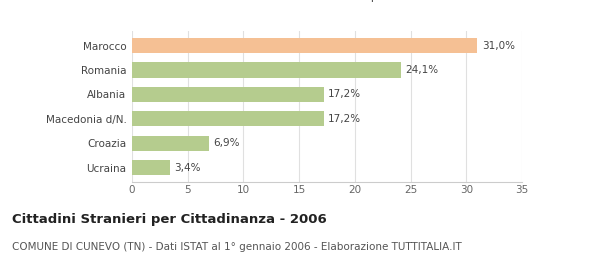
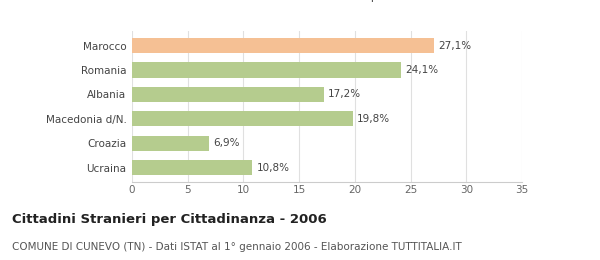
Marocco: 31,0% -> 27,1%
Macedonia d/N.: 17,2% -> 19,8%
Ucraina: 3,4% -> 10,8%
